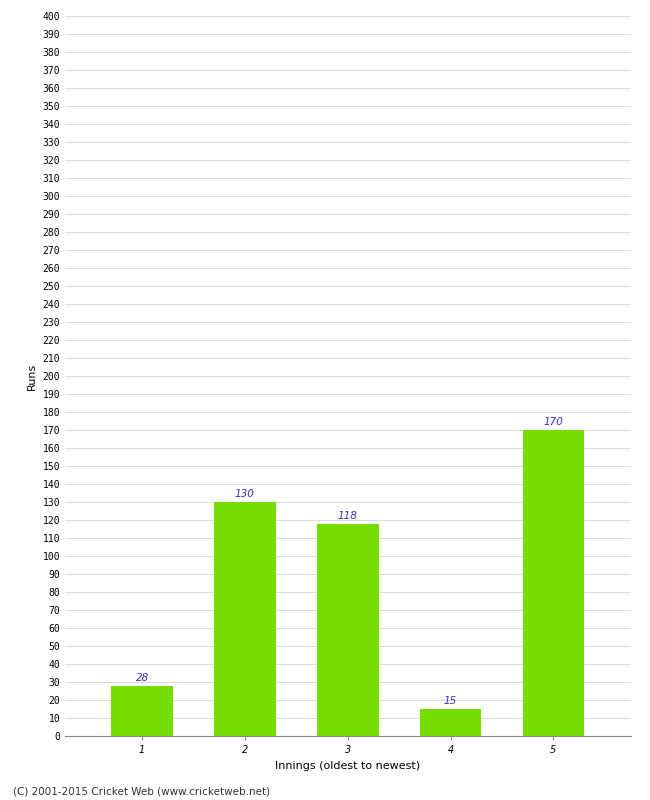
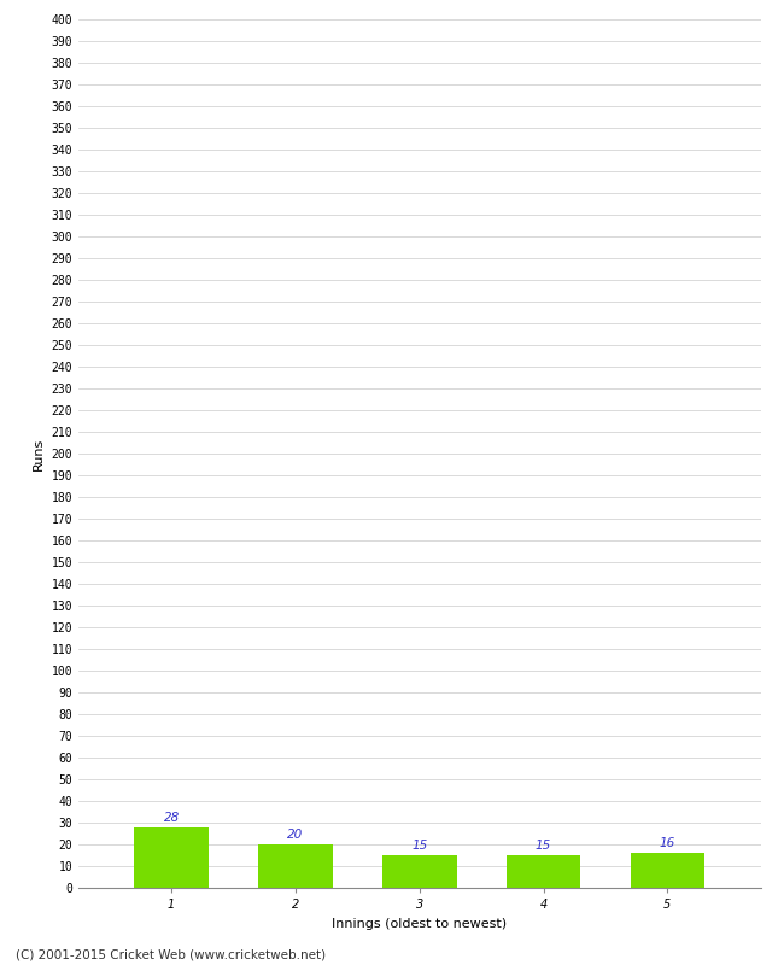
2: 130 -> 20
3: 118 -> 15
5: 170 -> 16
